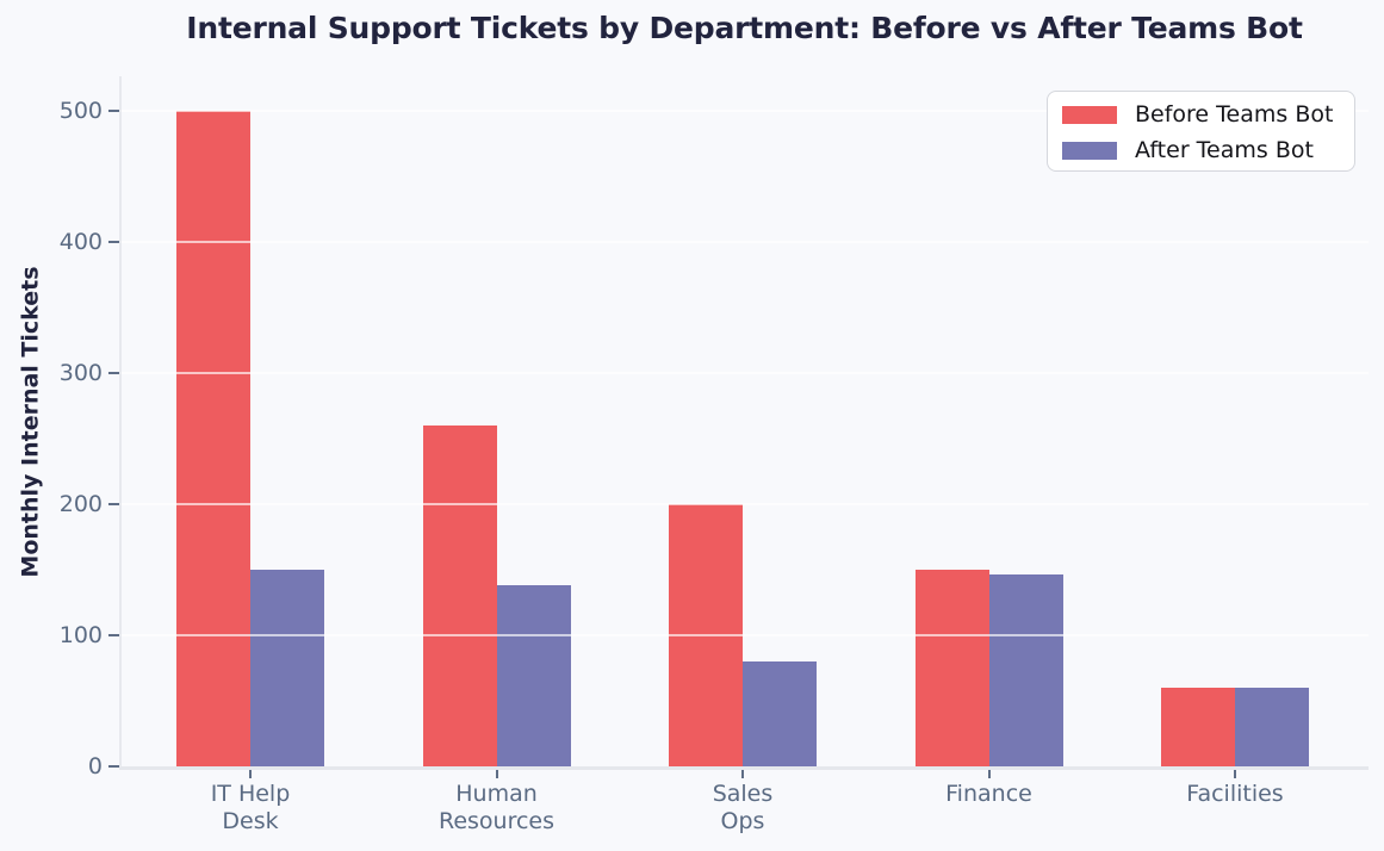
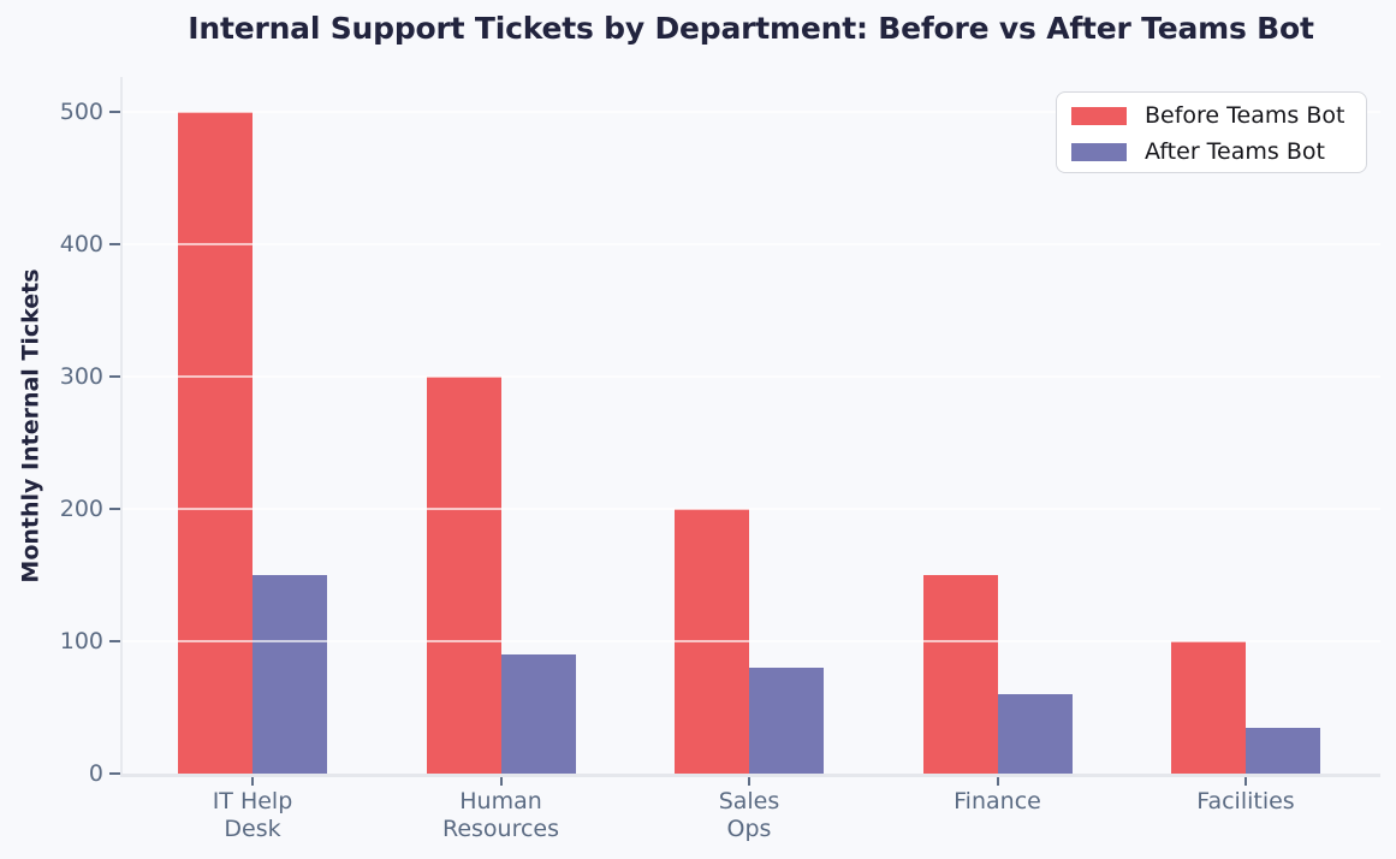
Before Teams Bot/Human Resources: 260 -> 300
After Teams Bot/Human Resources: 138 -> 90
After Teams Bot/Finance: 146 -> 60
Before Teams Bot/Facilities: 60 -> 100
After Teams Bot/Facilities: 60 -> 35
